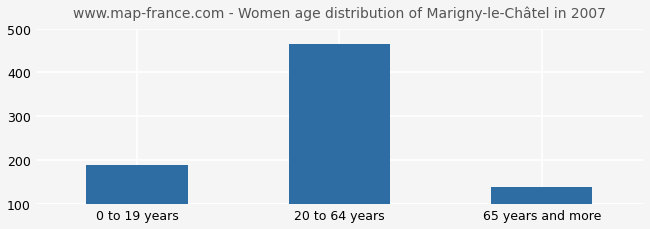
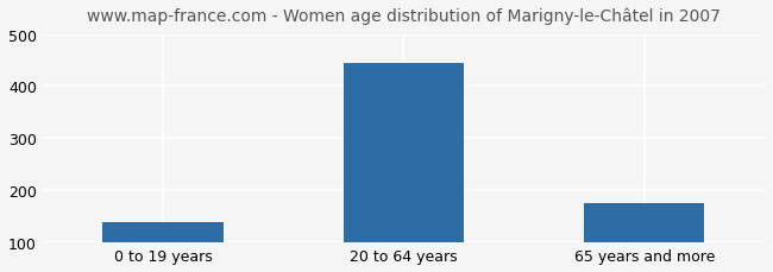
0 to 19 years: 190 -> 140
20 to 64 years: 465 -> 445
65 years and more: 140 -> 175
